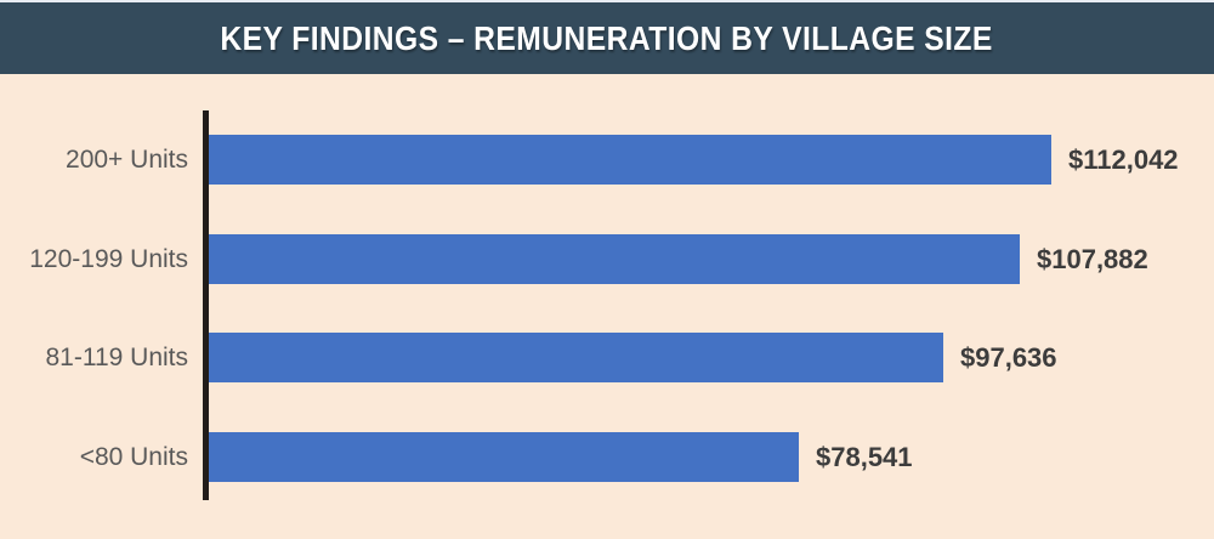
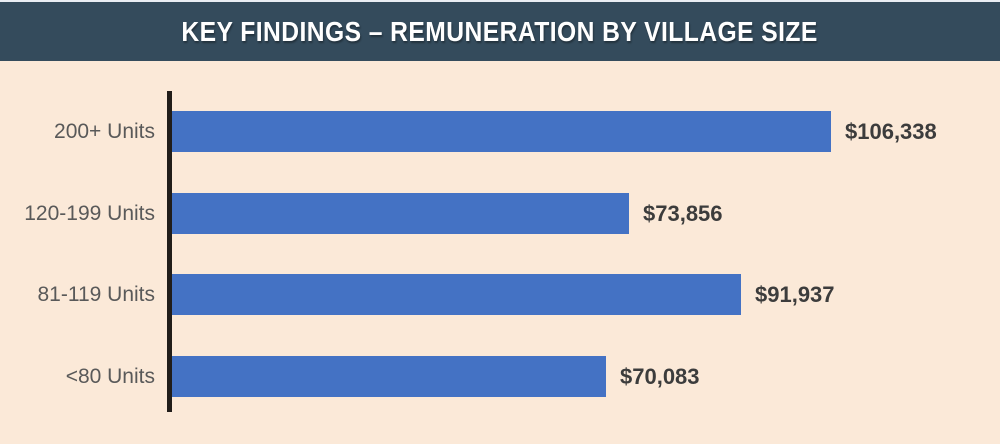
200+ Units: $112,042 -> $106,338
120-199 Units: $107,882 -> $73,856
81-119 Units: $97,636 -> $91,937
<80 Units: $78,541 -> $70,083
